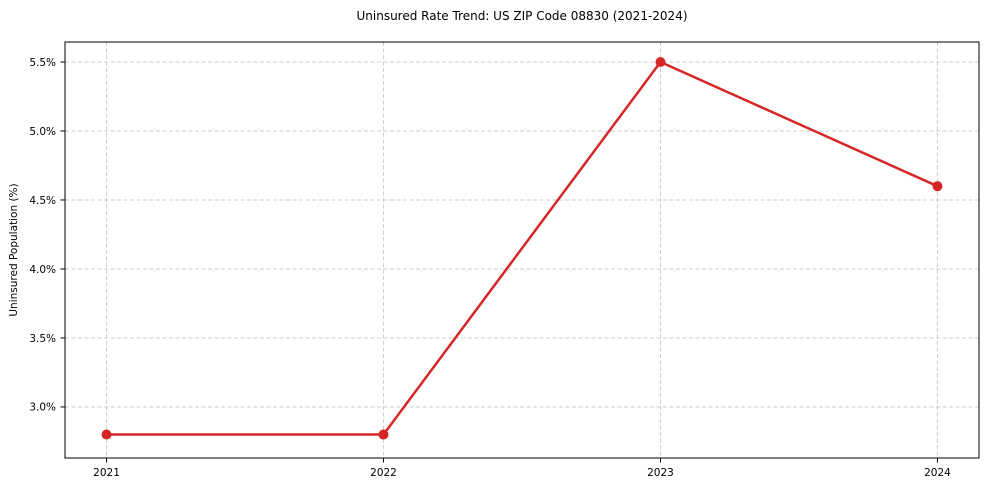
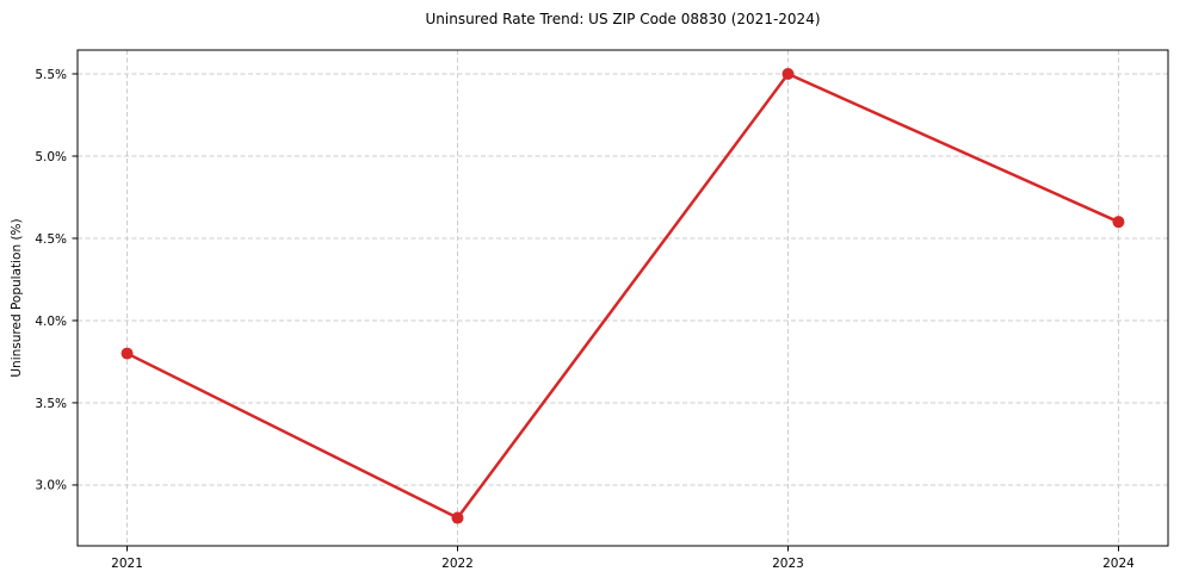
2021: 2.8% -> 3.8%
